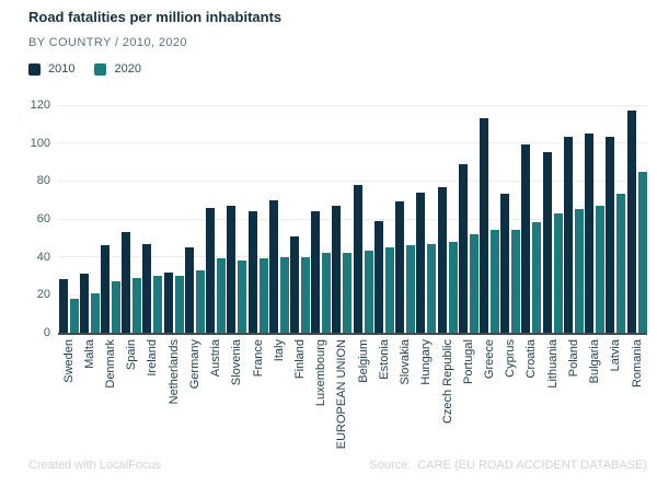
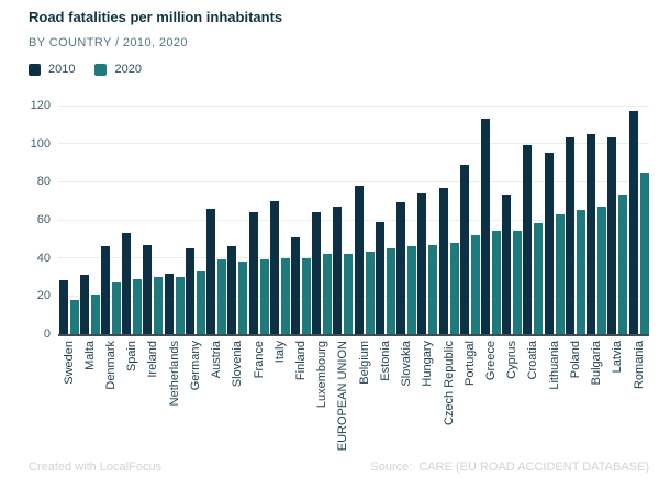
2010/Slovenia: 67 -> 46
